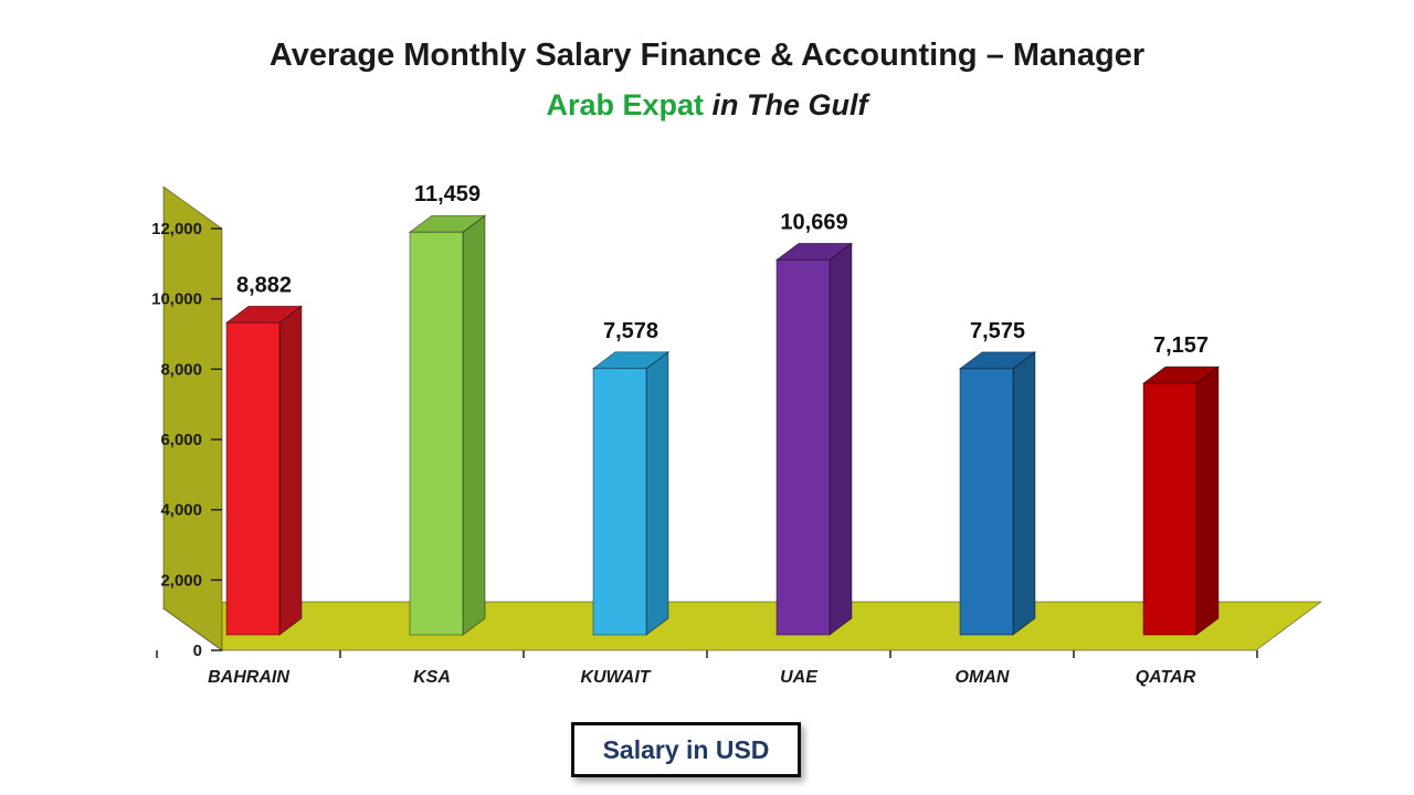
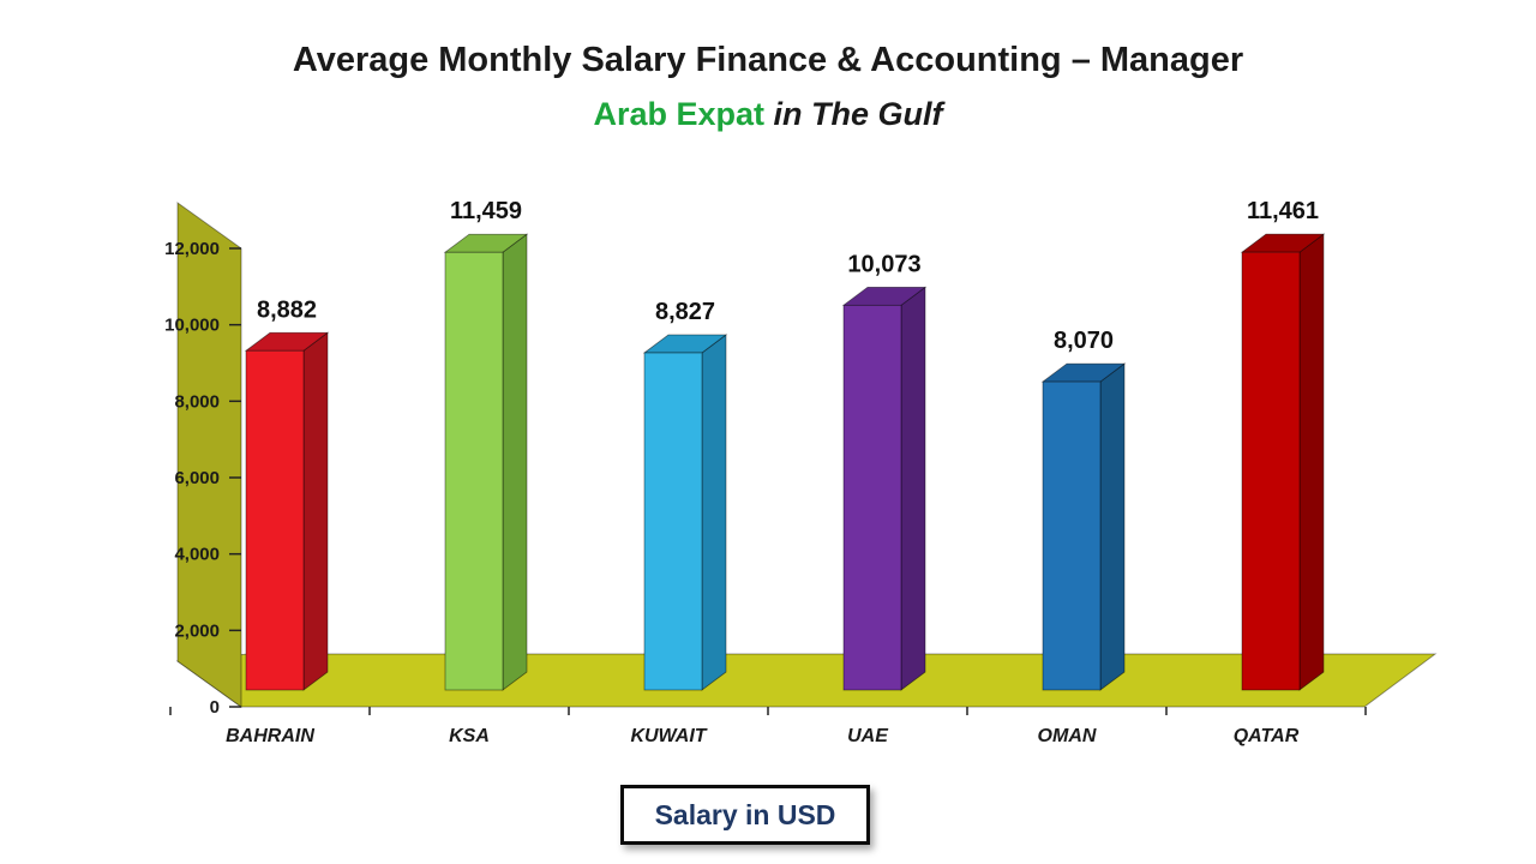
KUWAIT: 7,578 -> 8,827
UAE: 10,669 -> 10,073
OMAN: 7,575 -> 8,070
QATAR: 7,157 -> 11,461
